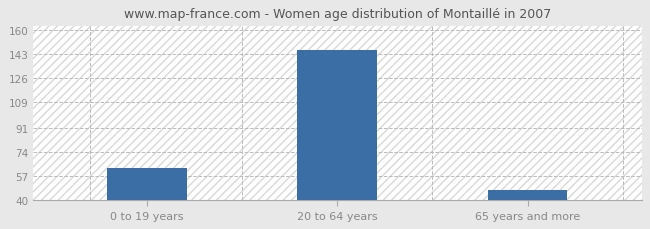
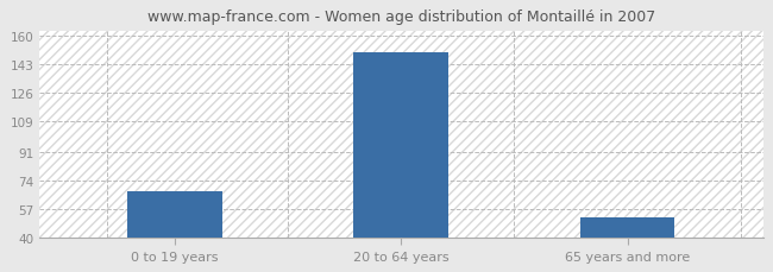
0 to 19 years: 63 -> 68
20 to 64 years: 146 -> 150
65 years and more: 47 -> 52
